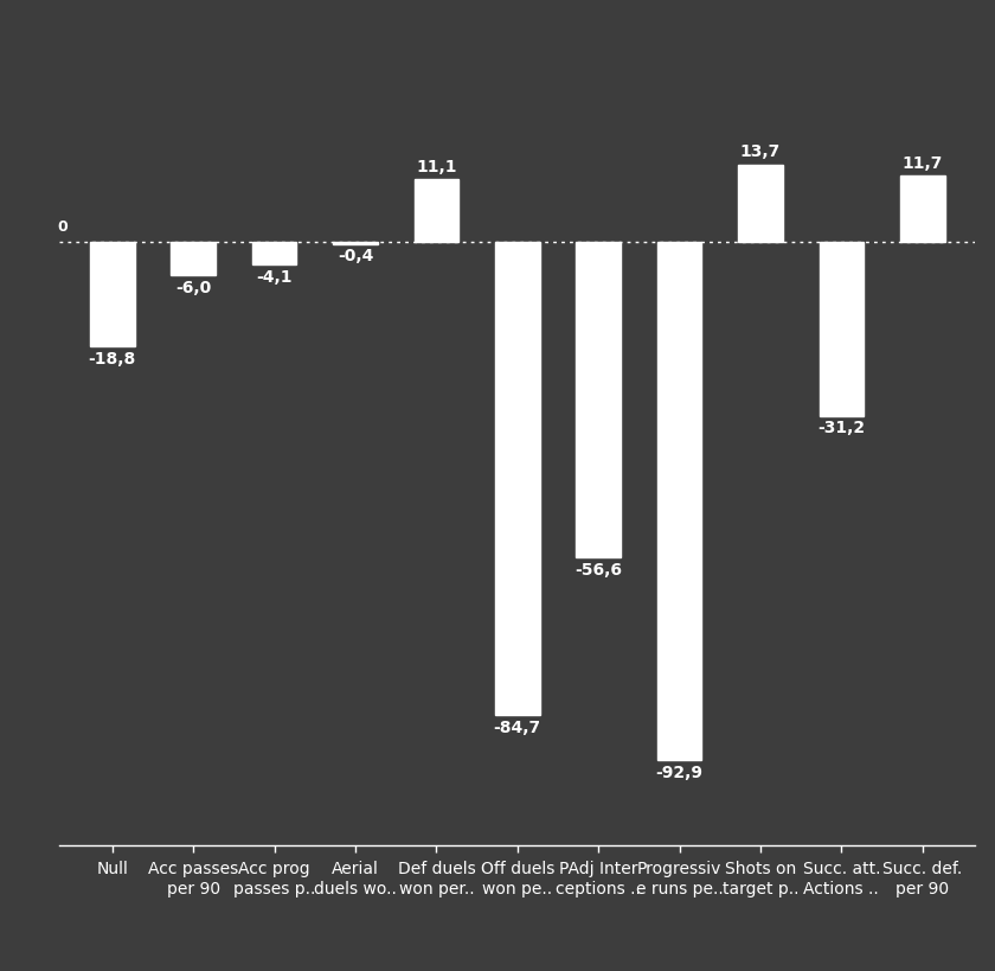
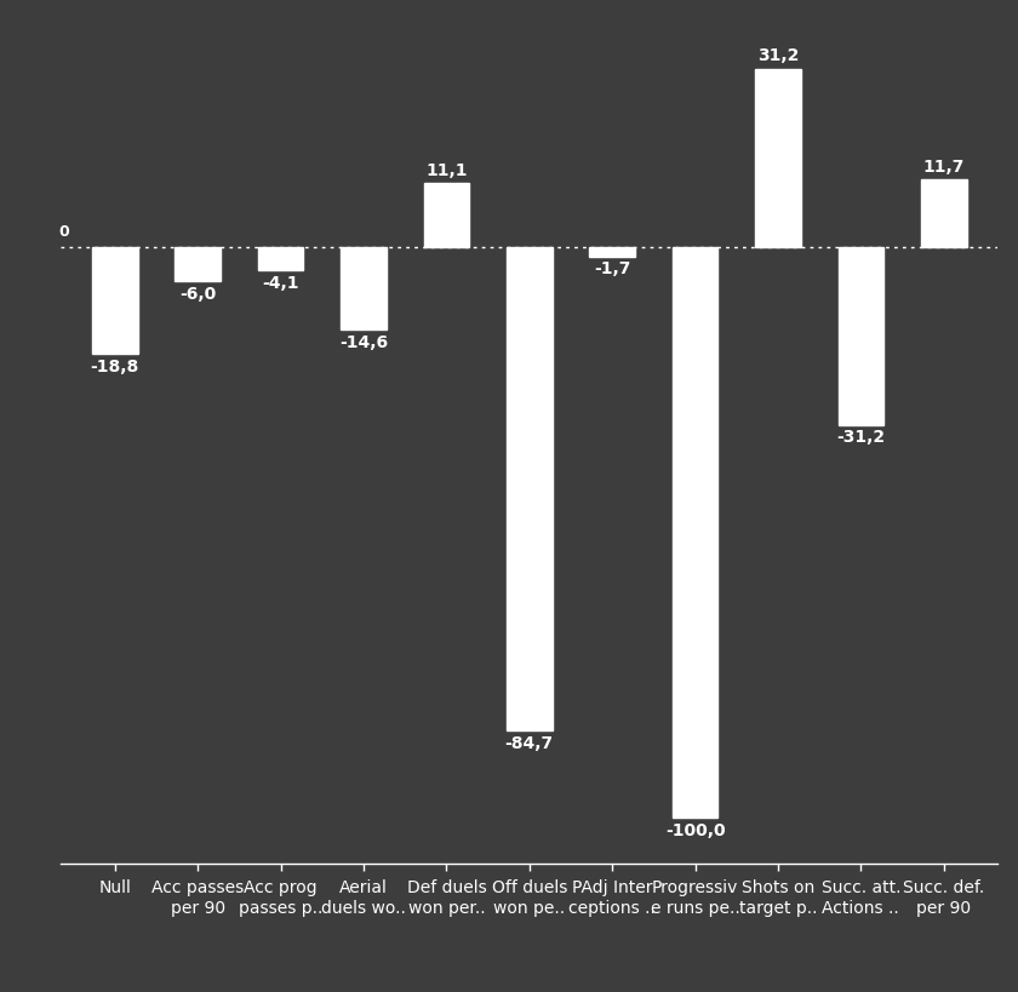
Aerial duels wo..: -0,4 -> -14,6
PAdj Inter ceptions ..: -56,6 -> -1,7
Progressiv e runs pe..: -92,9 -> -100,0
Shots on target p..: 13,7 -> 31,2
